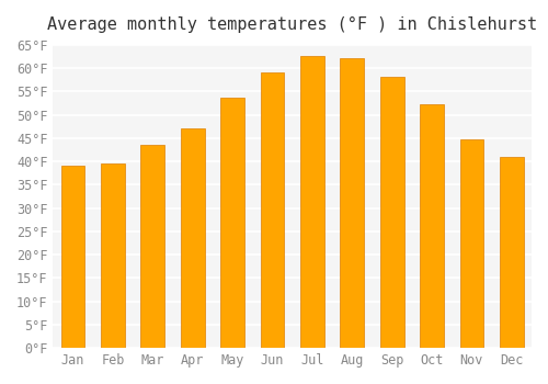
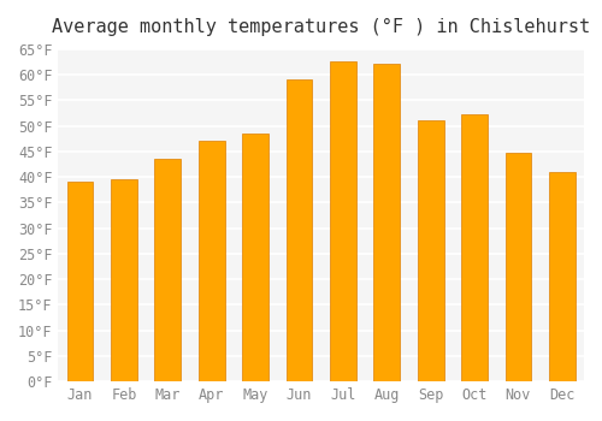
May: 53.6°F -> 48.5°F
Sep: 58.1°F -> 51.0°F
